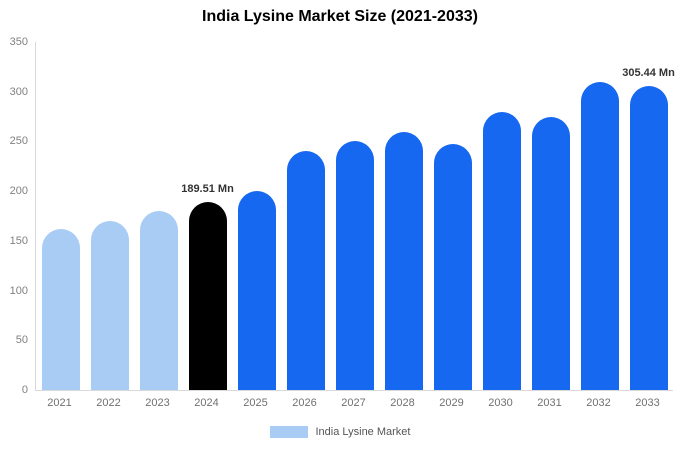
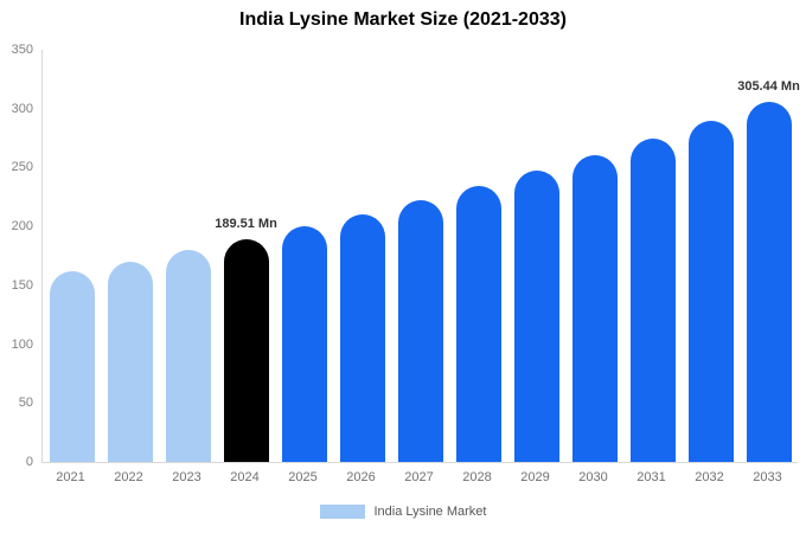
2026: 240 -> 210
2027: 250 -> 220
2028: 260 -> 230
2030: 280 -> 260
2032: 310 -> 290
